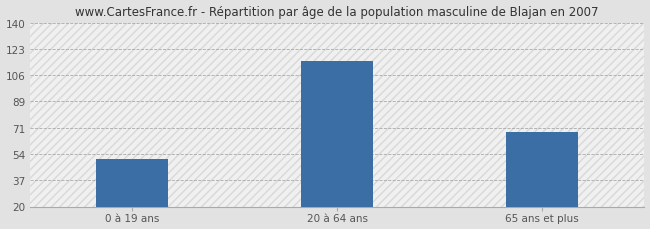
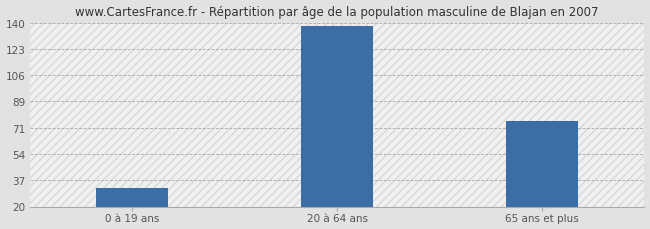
0 à 19 ans: 51 -> 32
20 à 64 ans: 115 -> 138
65 ans et plus: 69 -> 76
